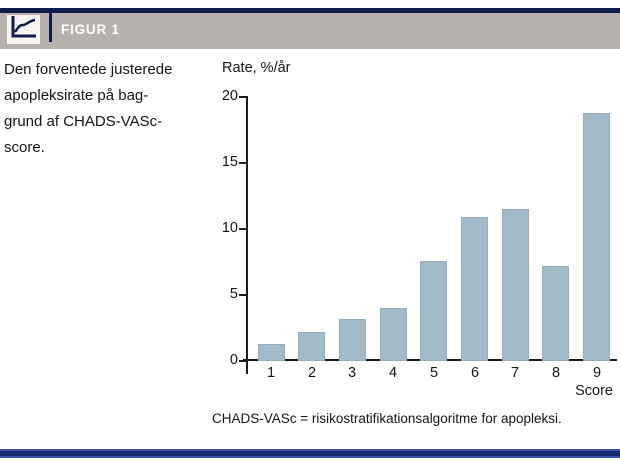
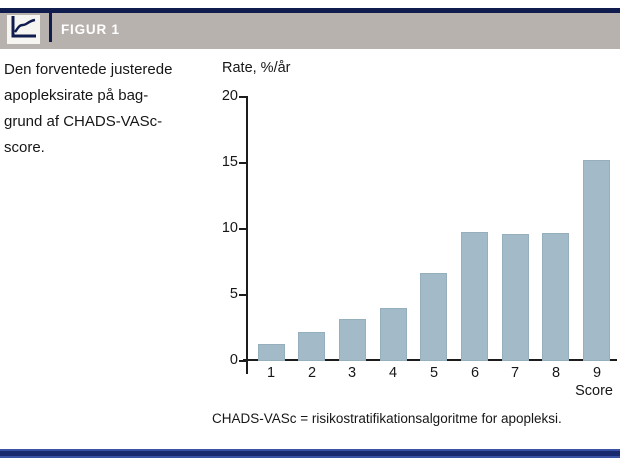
5: 7.6 -> 6.7
6: 10.9 -> 9.8
7: 11.5 -> 9.6
8: 7.2 -> 9.7
9: 18.8 -> 15.2
